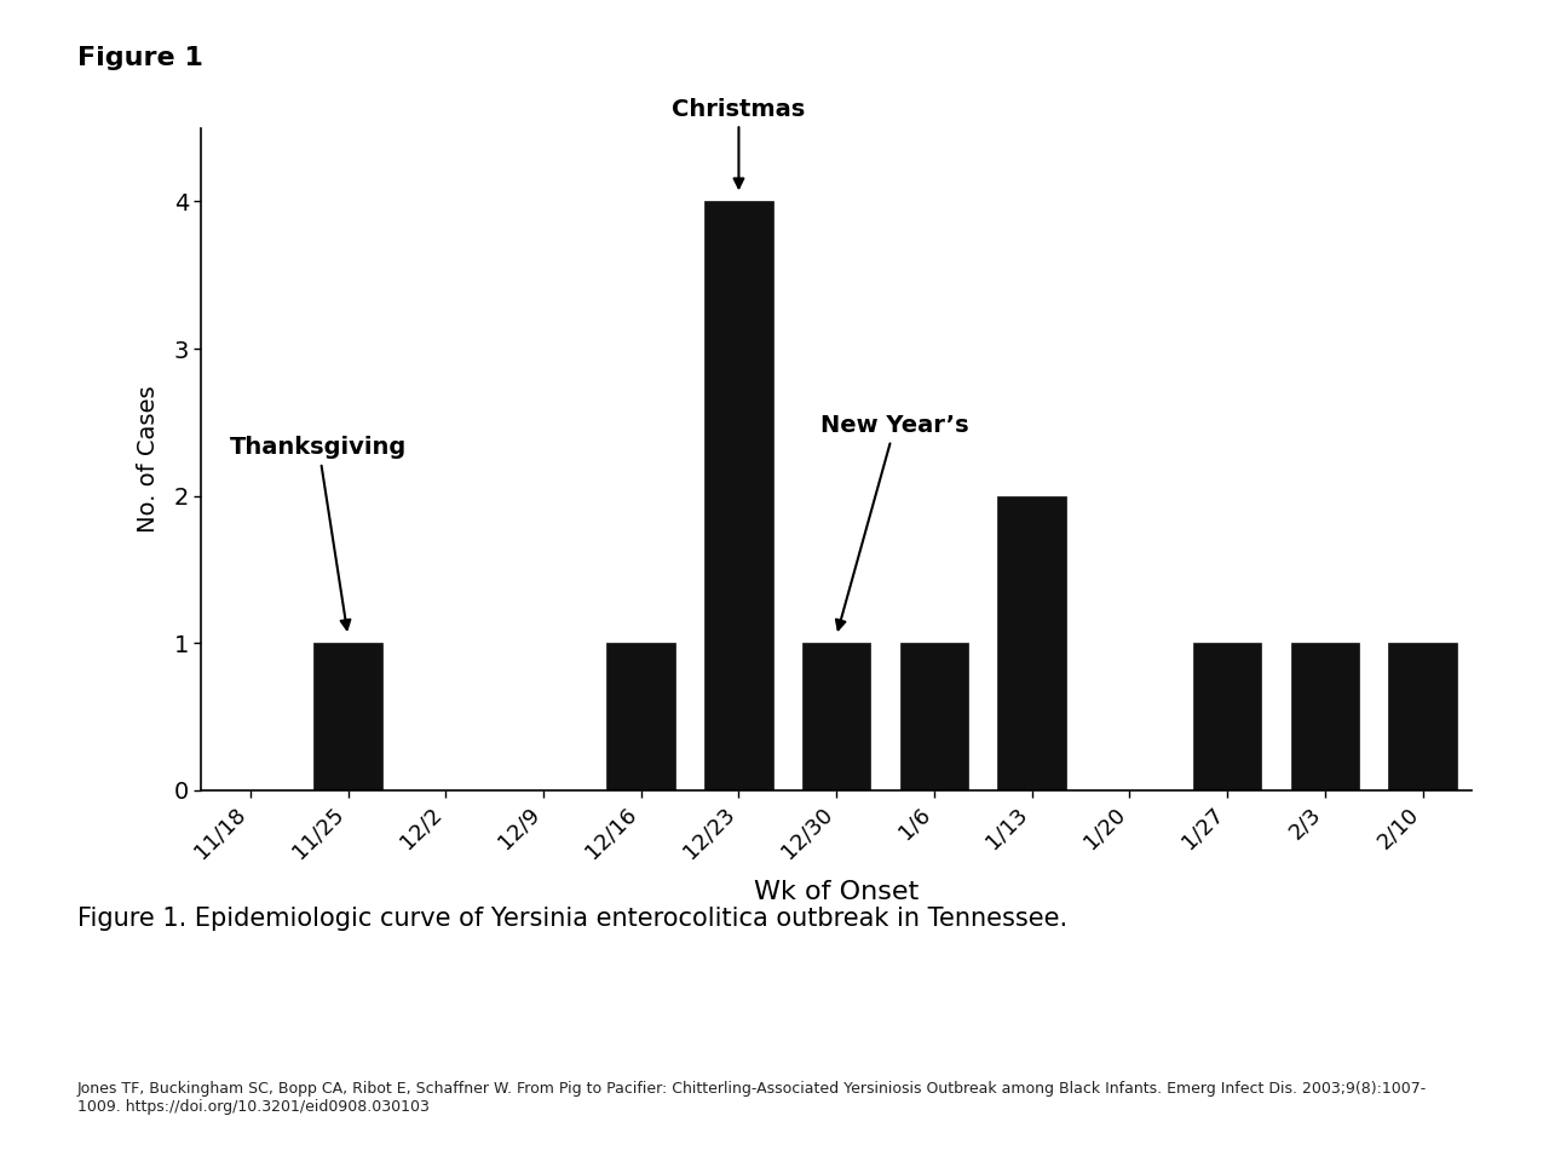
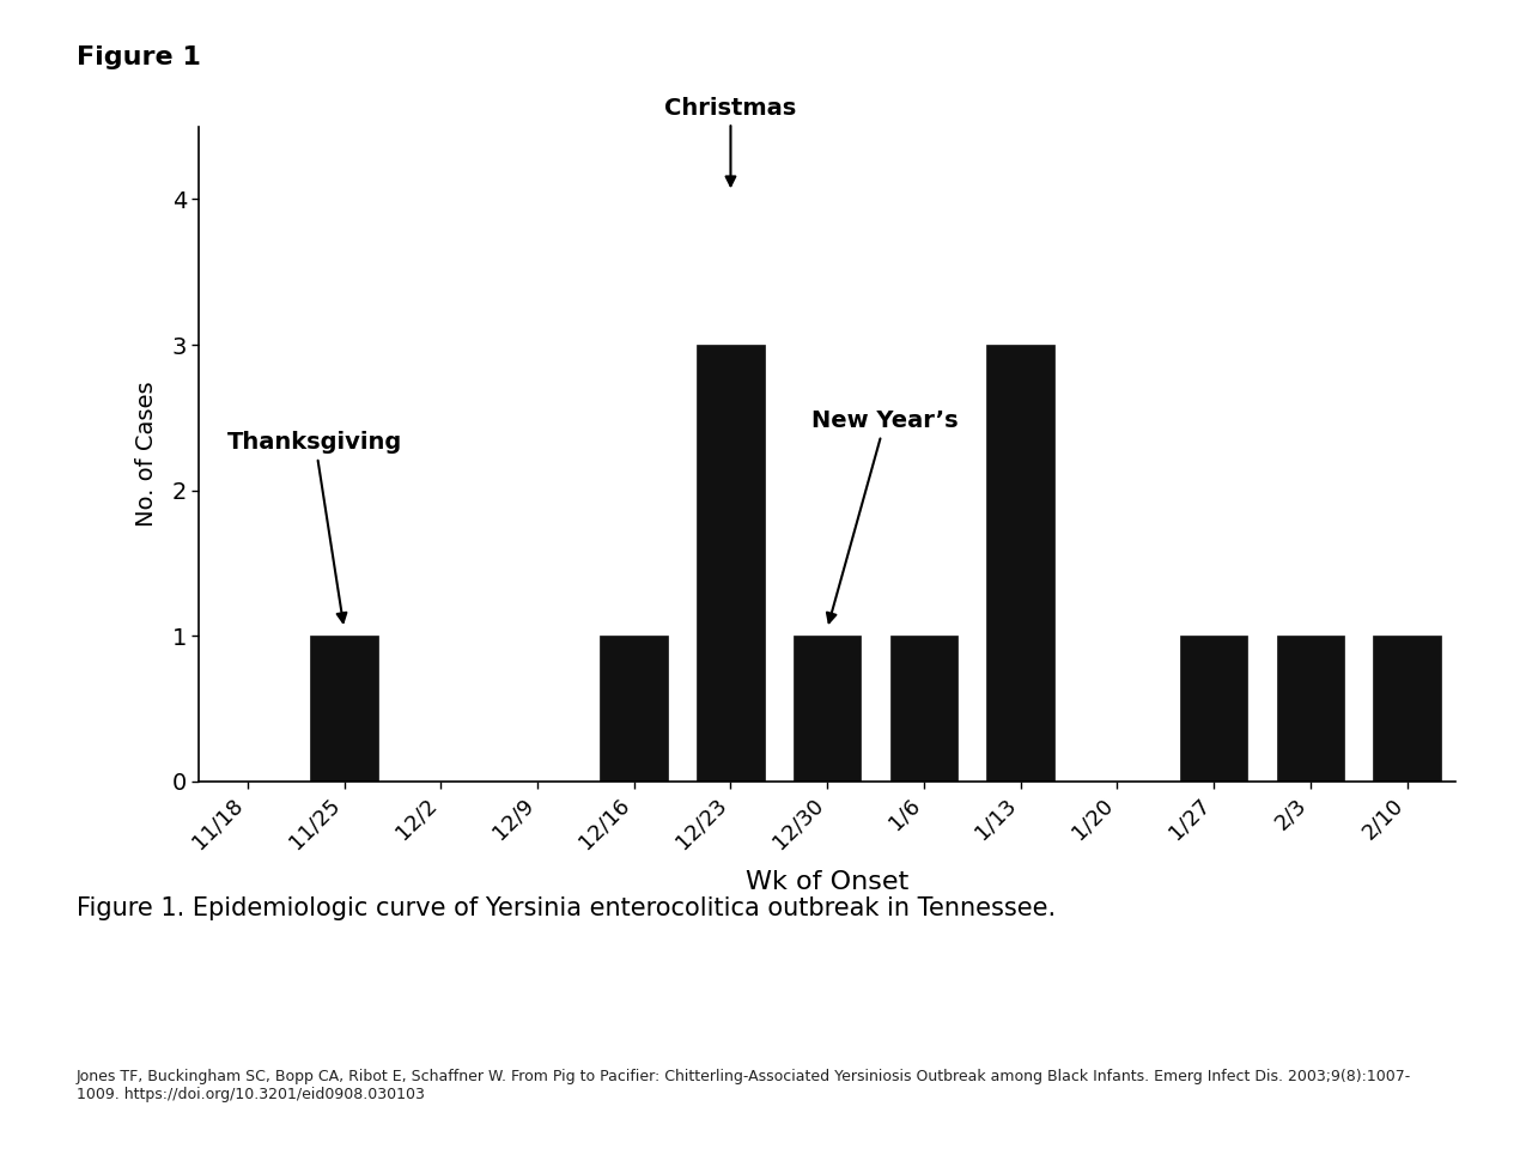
12/23: 4 -> 3
1/13: 2 -> 3
